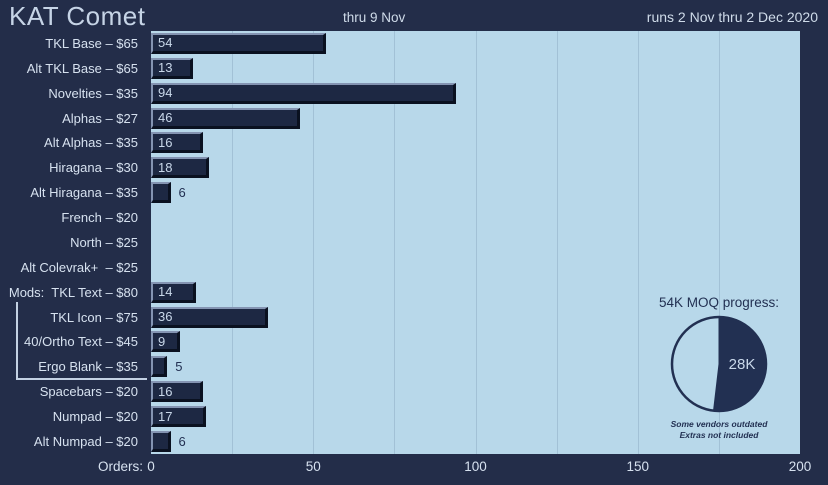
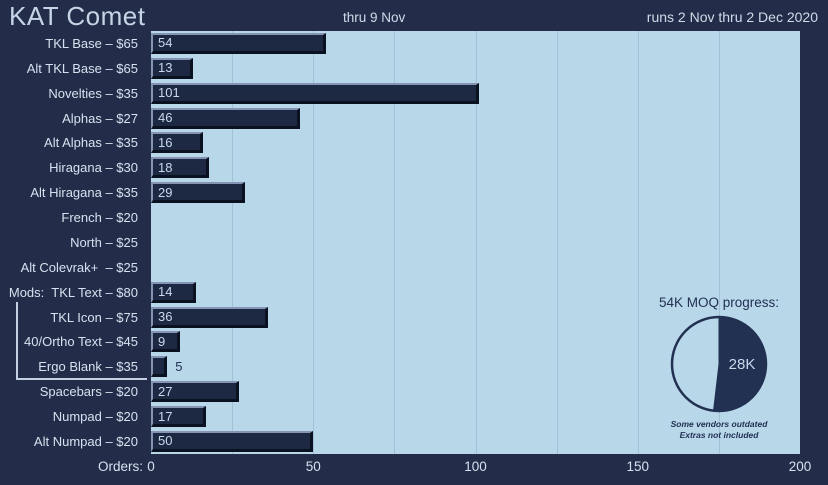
Novelties – $35: 94 -> 101
Alt Hiragana – $35: 6 -> 29
Spacebars – $20: 16 -> 27
Alt Numpad – $20: 6 -> 50
